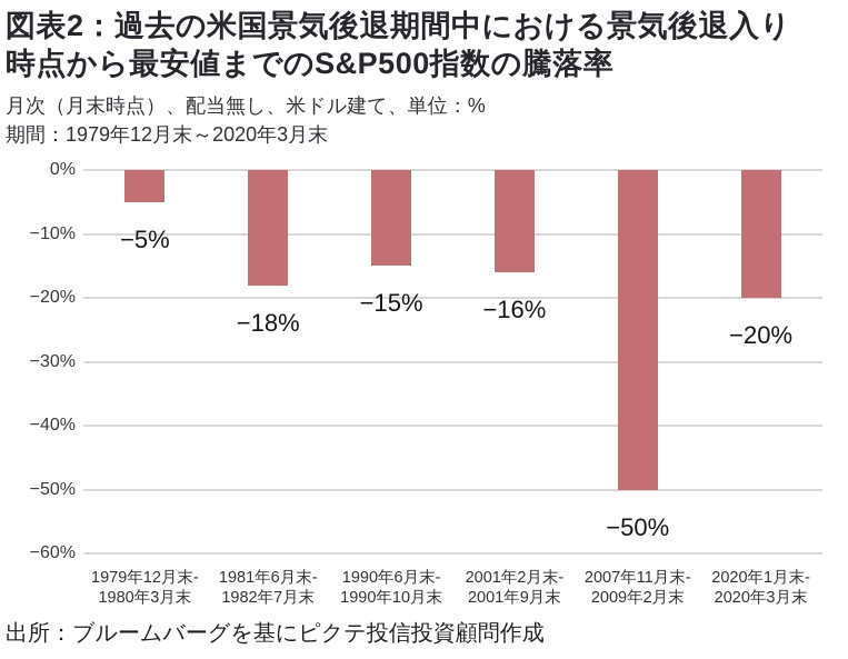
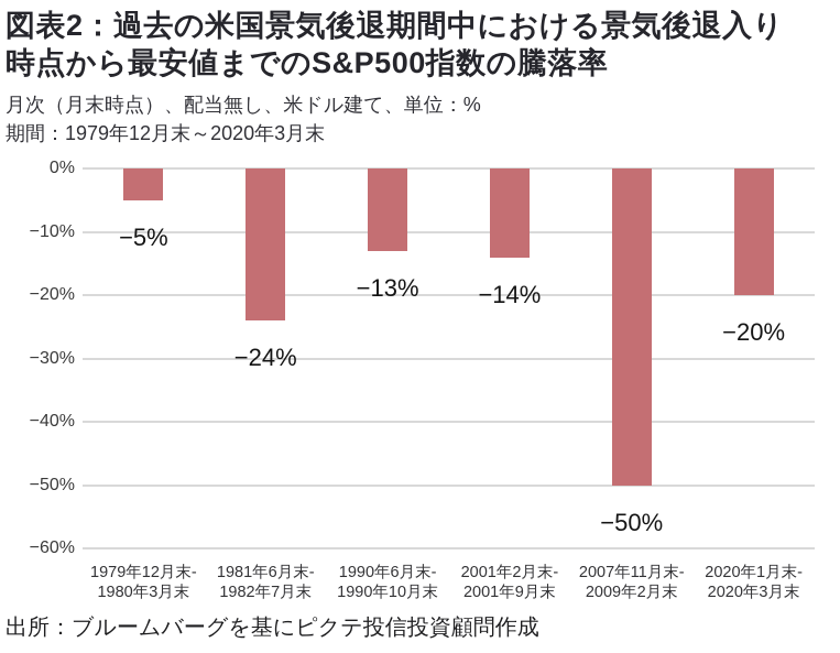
1981年6月末- 1982年7月末: −18% -> −24%
1990年6月末- 1990年10月末: −15% -> −13%
2001年2月末- 2001年9月末: −16% -> −14%
